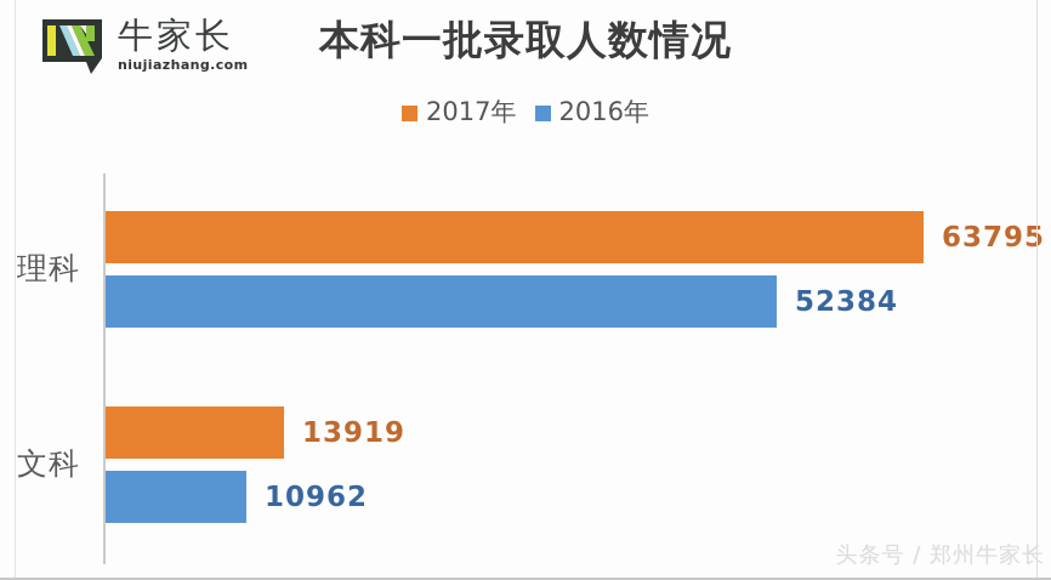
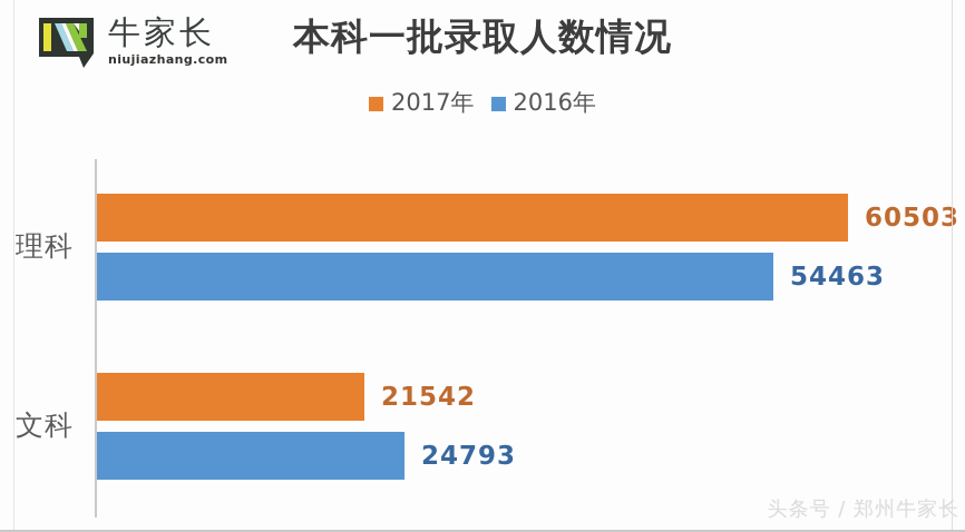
2017年/理科: 63795 -> 60503
2016年/理科: 52384 -> 54463
2017年/文科: 13919 -> 21542
2016年/文科: 10962 -> 24793
